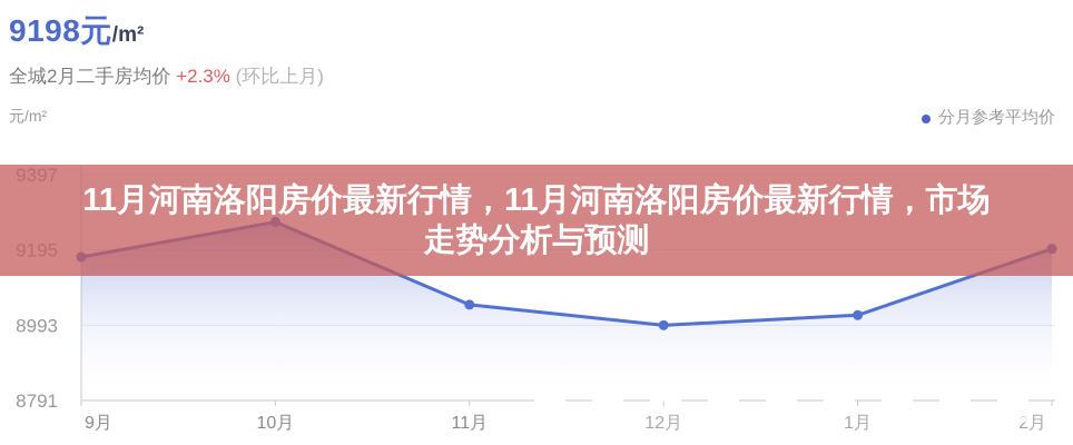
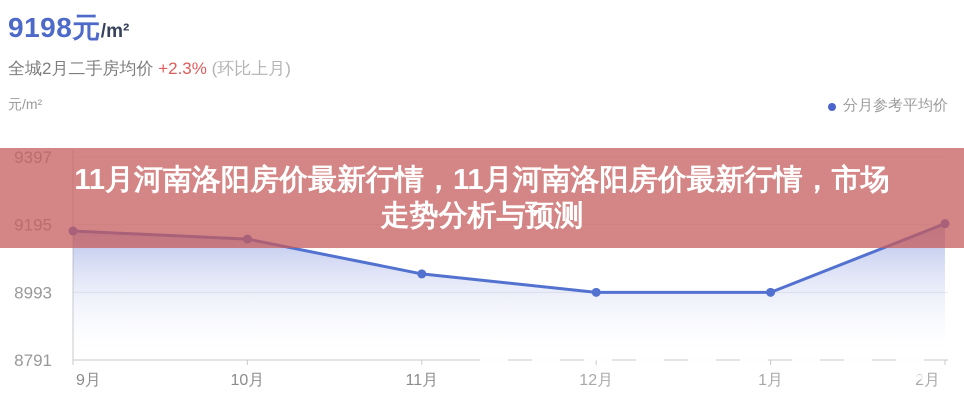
10月: 9270 -> 9150
1月: 9020 -> 8990
